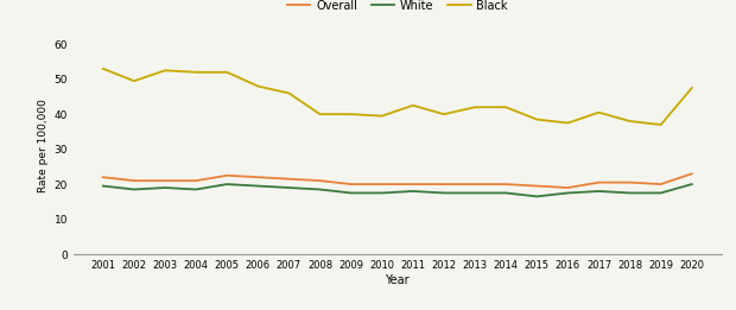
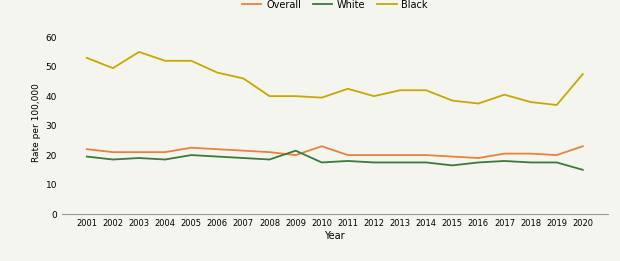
Black/2003: 52.5 -> 55.0
White/2009: 17.5 -> 21.5
Overall/2010: 20.0 -> 23.0
White/2020: 20.0 -> 15.0
